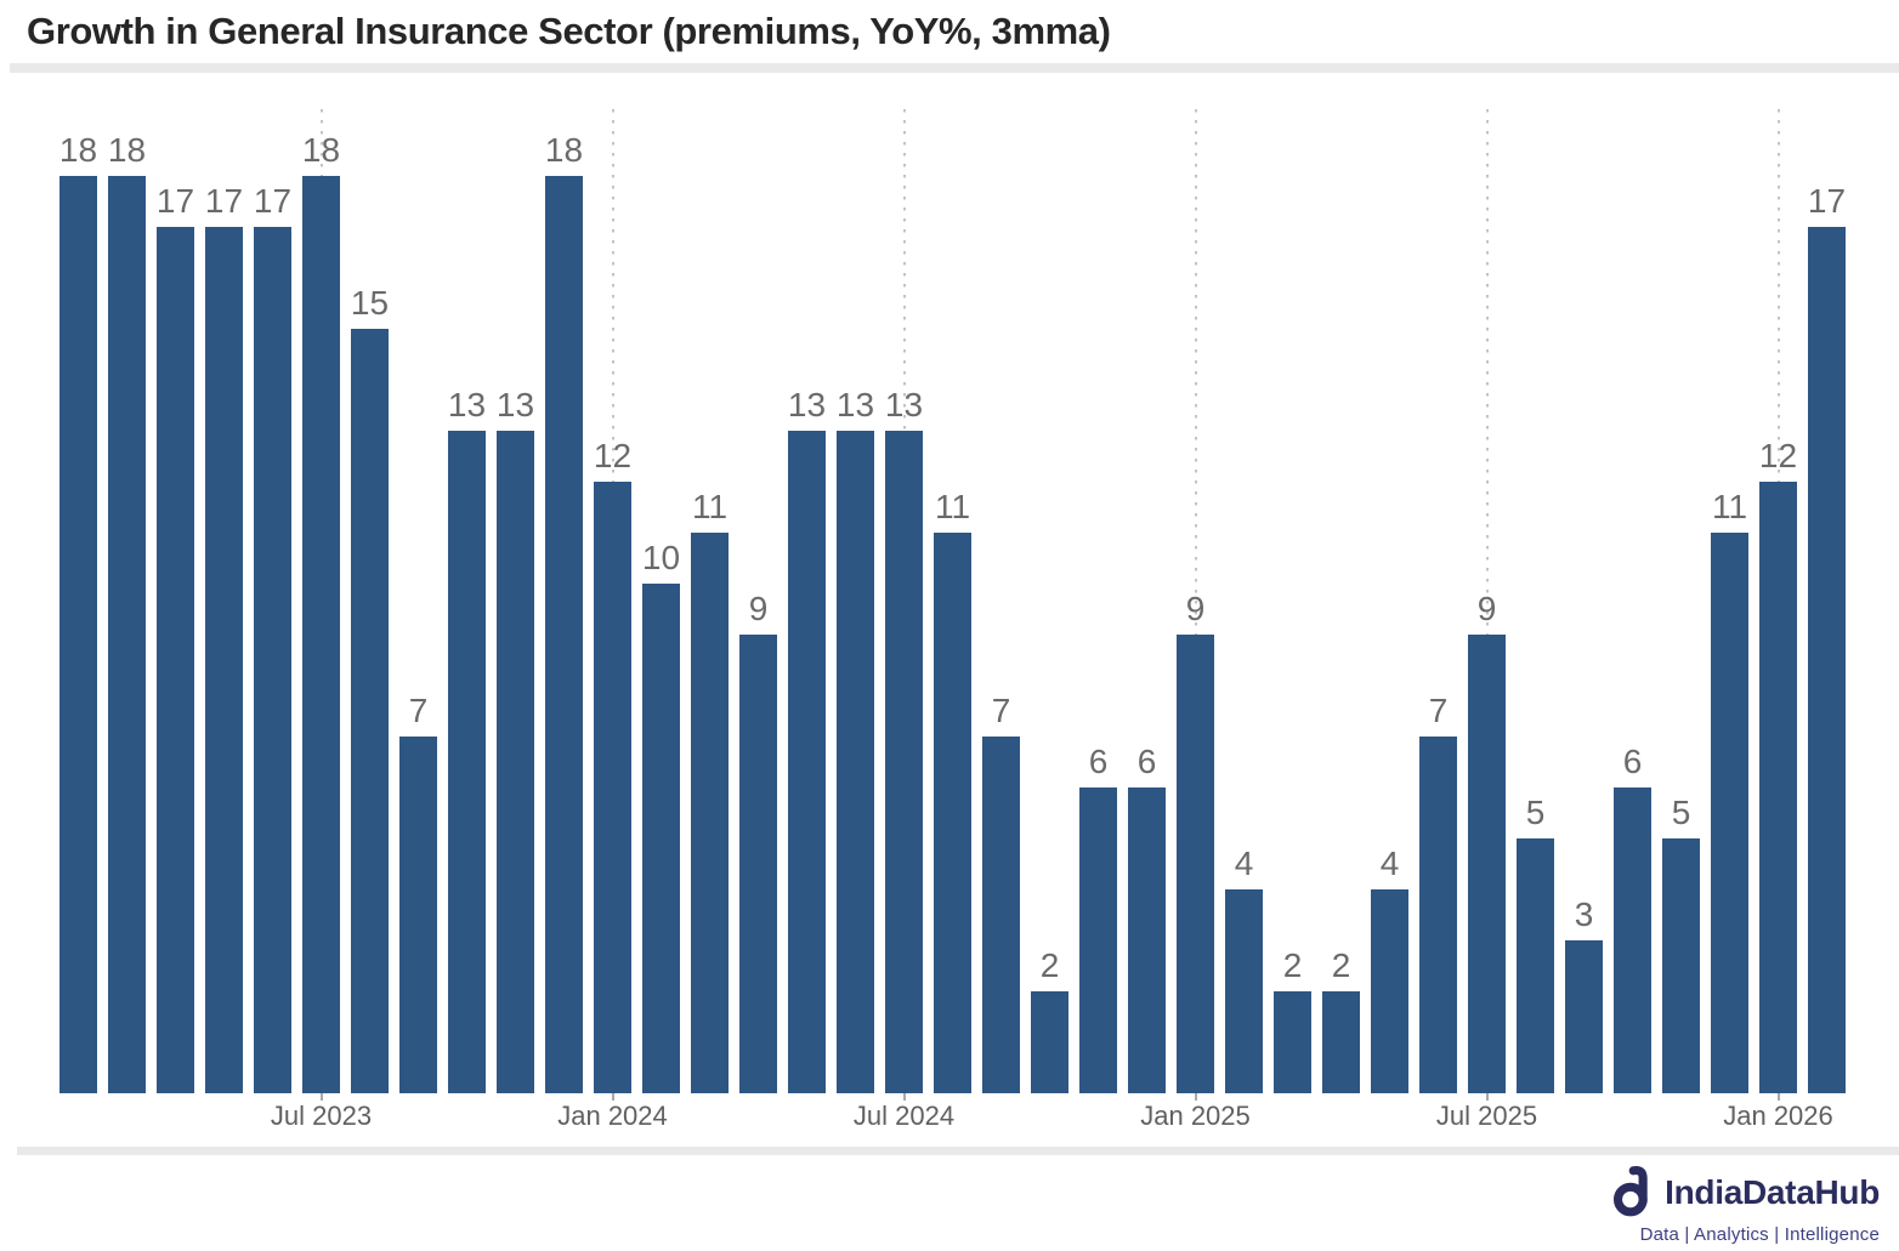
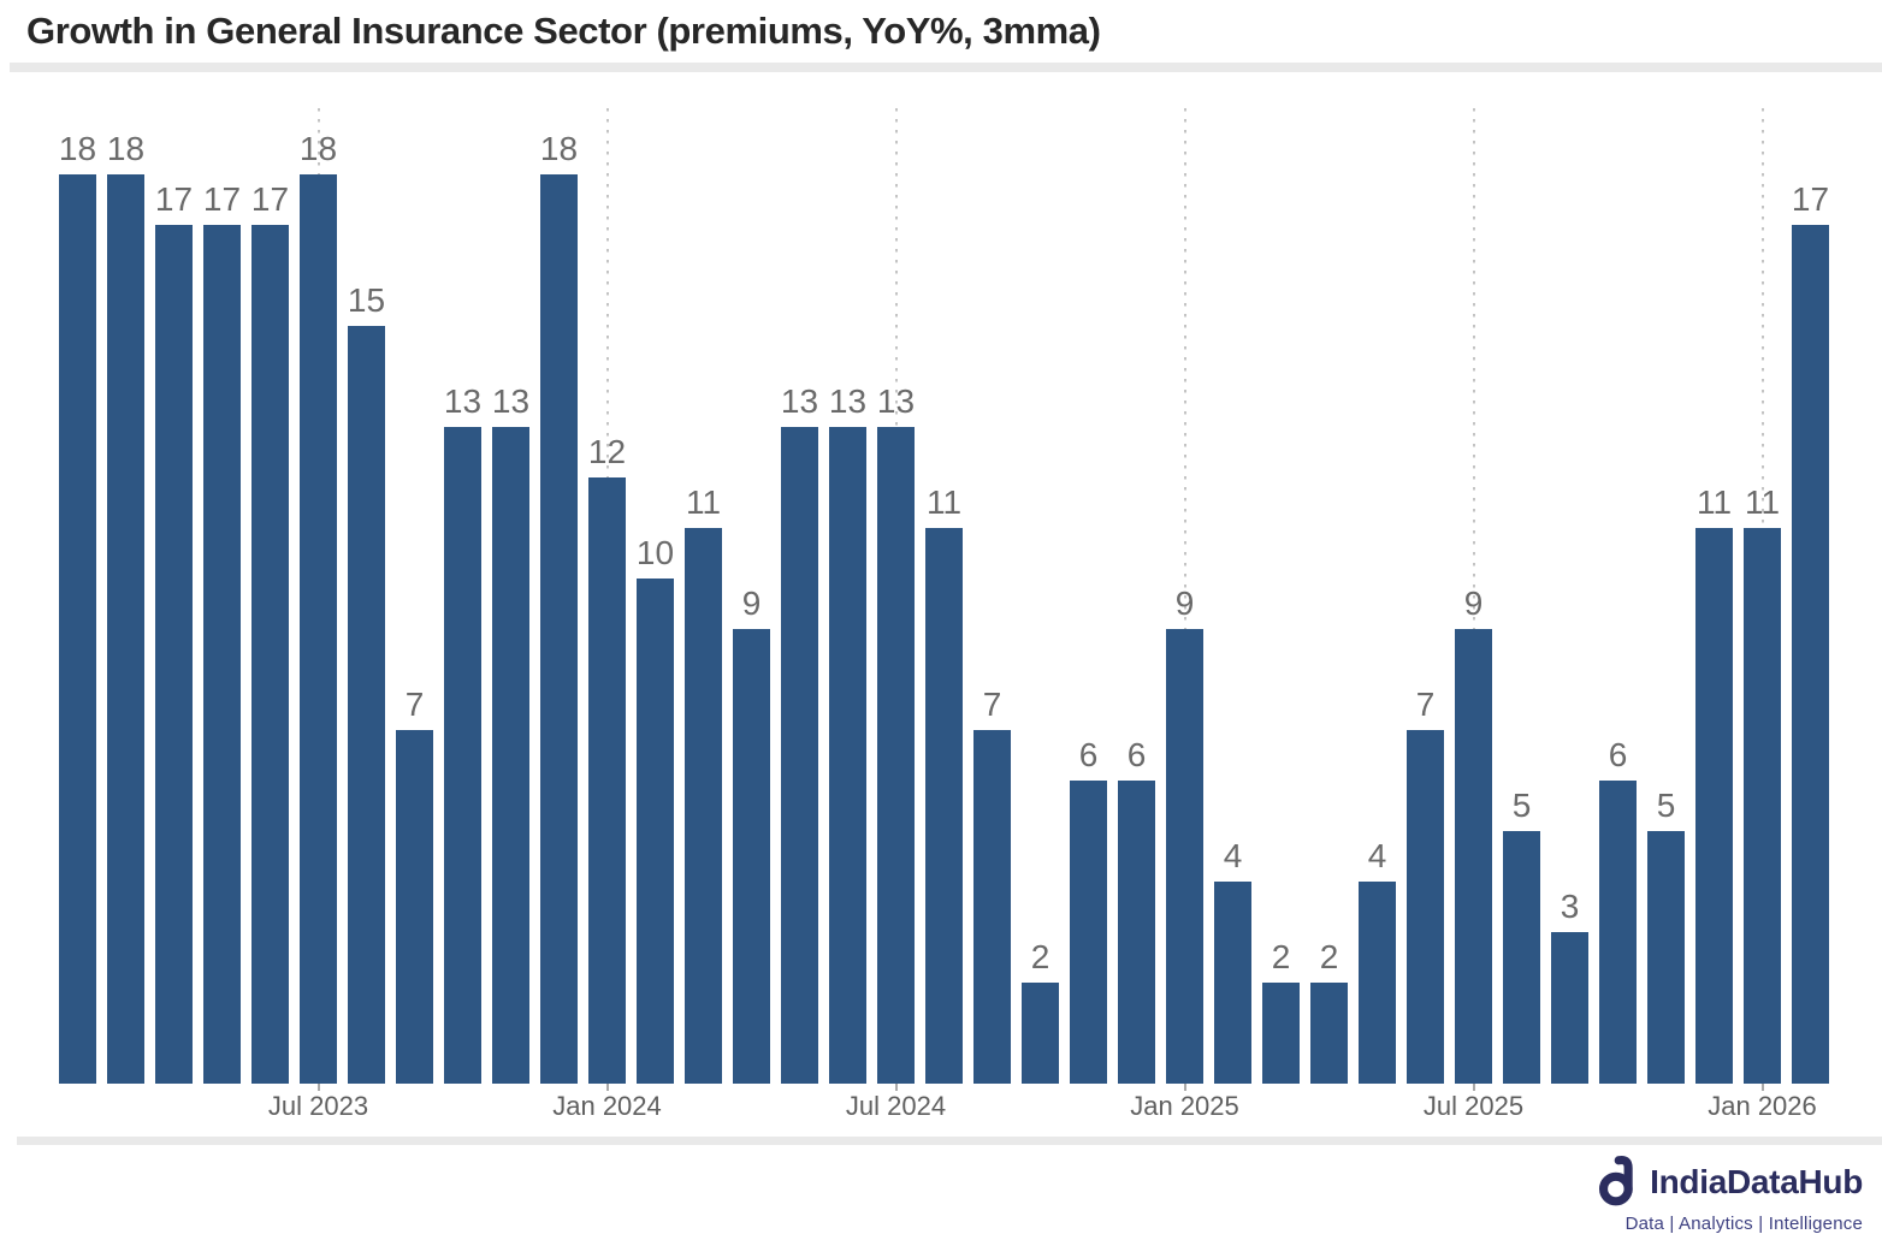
Jan 2026: 12 -> 11
